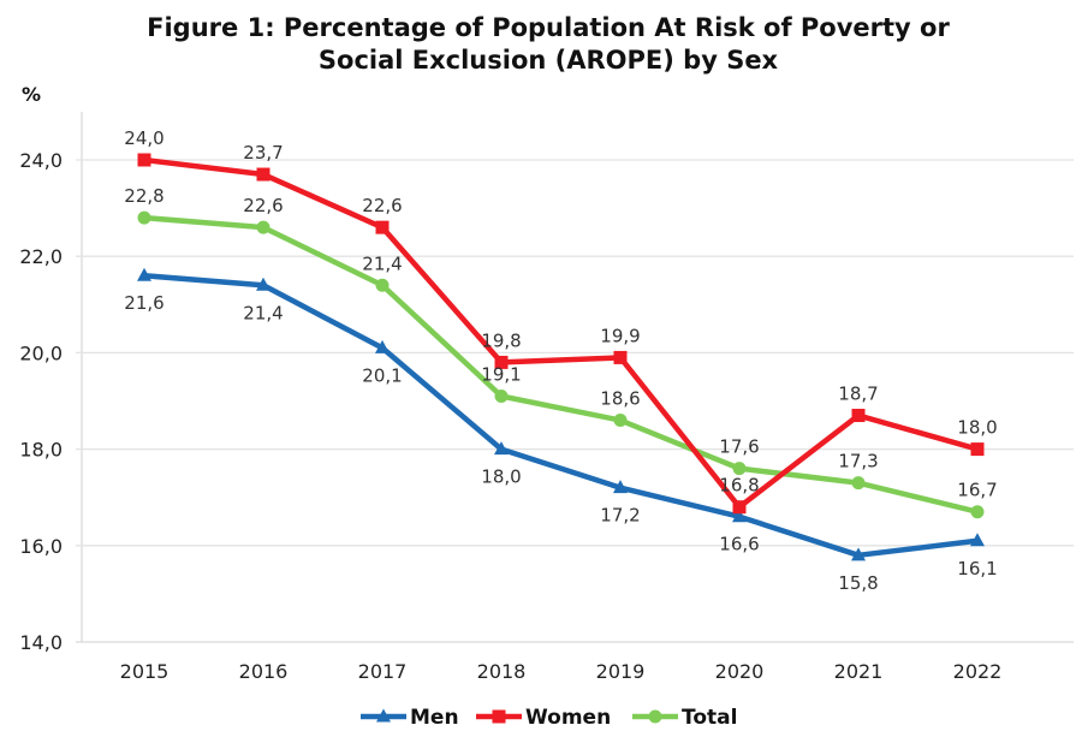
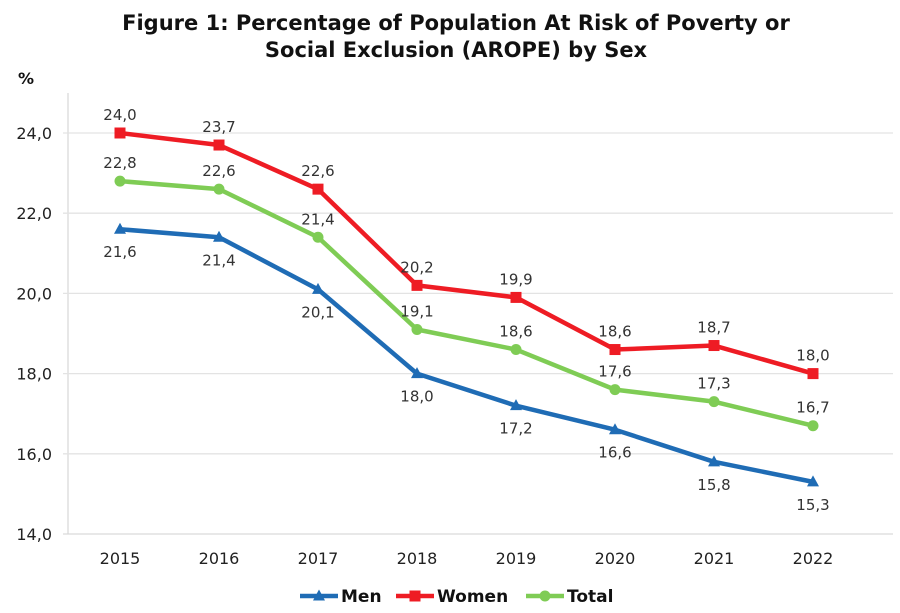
Women/2018: 19,8 -> 20,2
Women/2020: 16,8 -> 18,6
Men/2022: 16,1 -> 15,3
